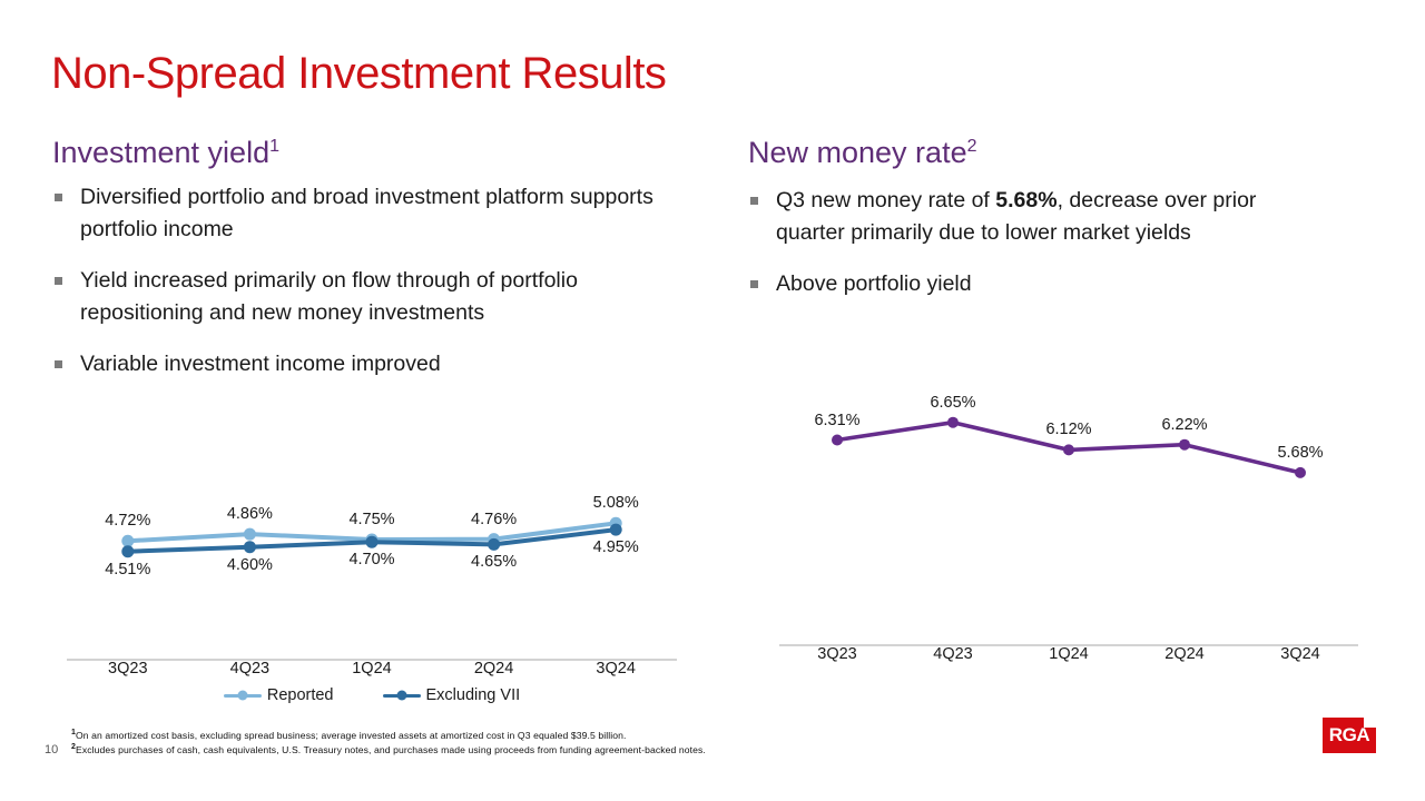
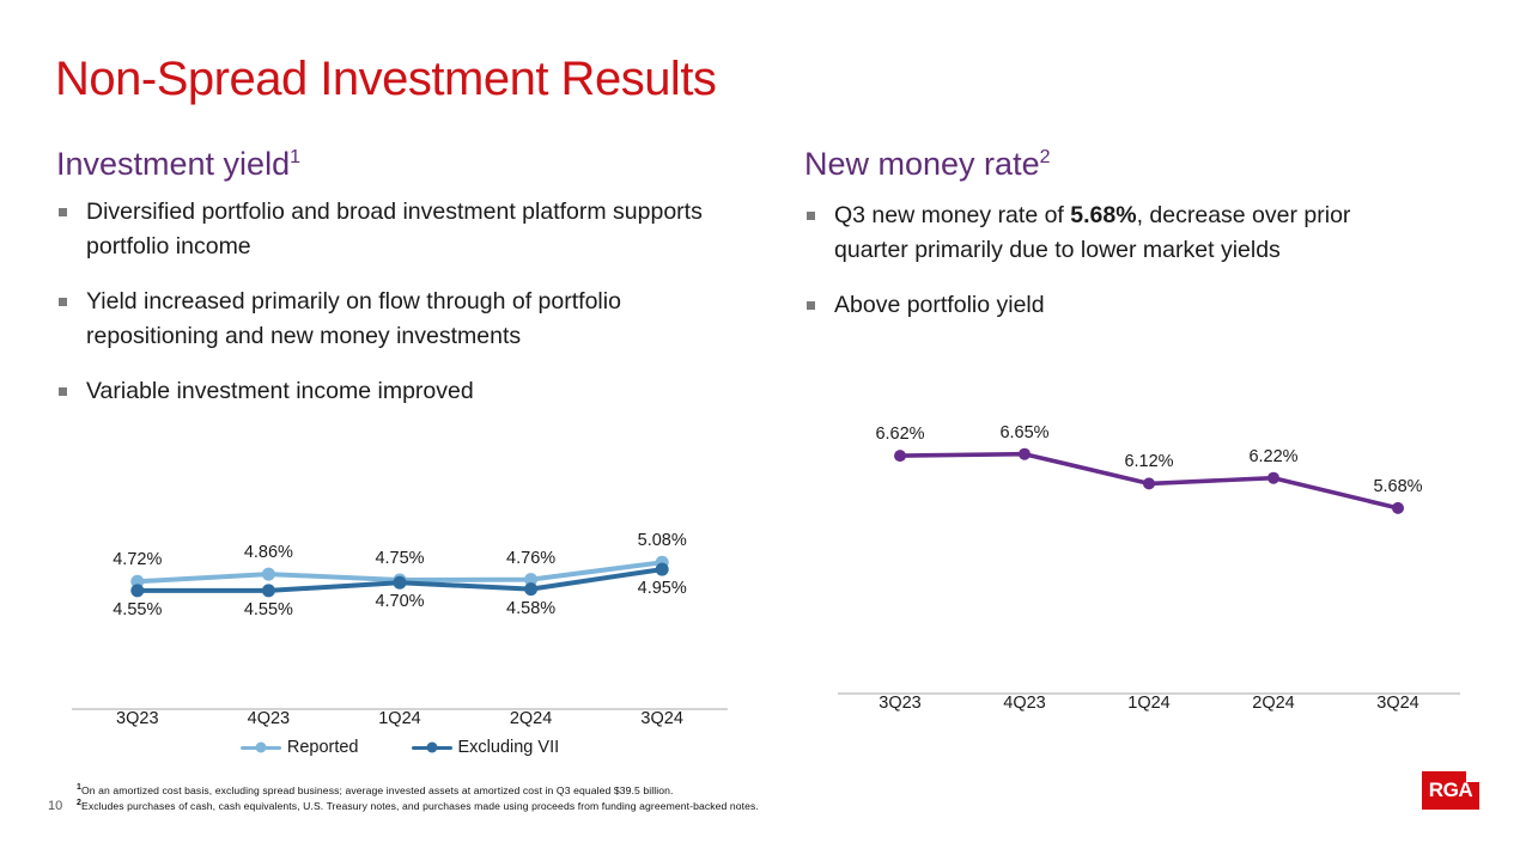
Investment yield/Excluding VII/3Q23: 4.51% -> 4.55%
Investment yield/Excluding VII/4Q23: 4.60% -> 4.55%
Investment yield/Excluding VII/2Q24: 4.65% -> 4.58%
New money rate/3Q23: 6.31% -> 6.62%
